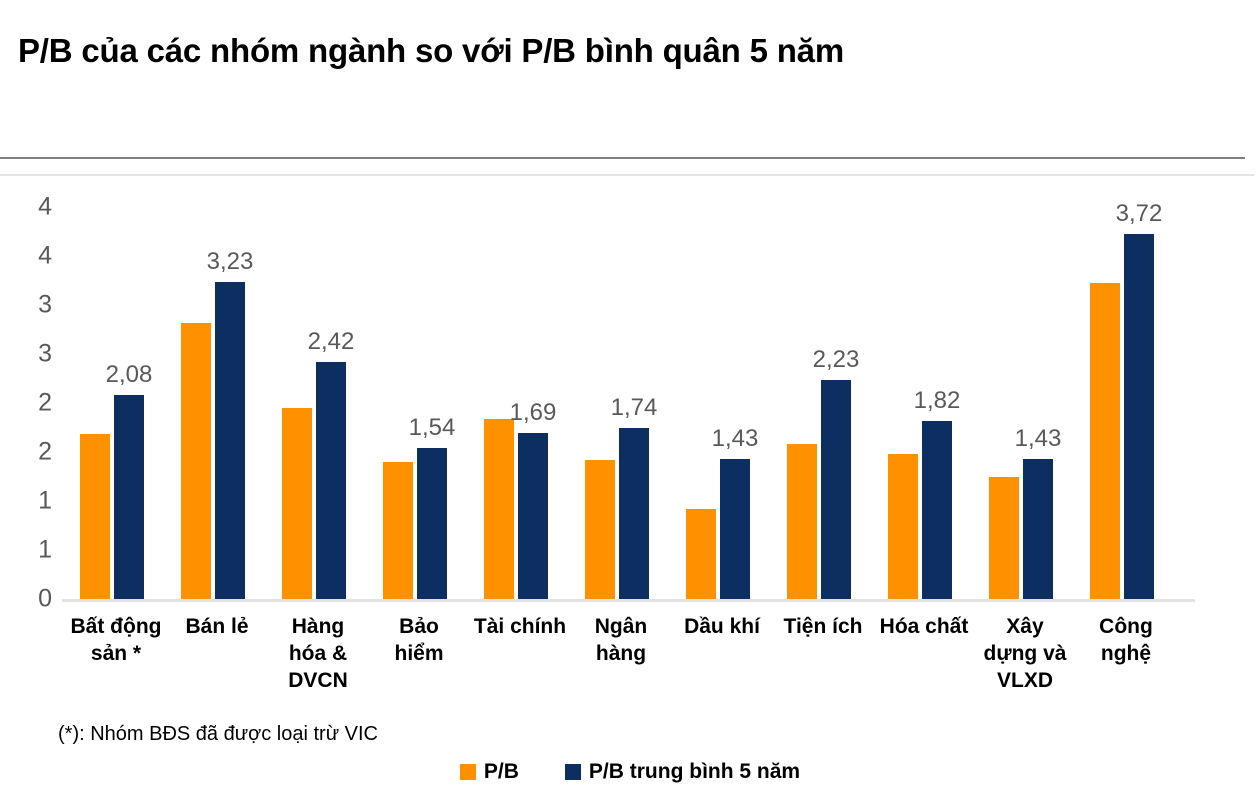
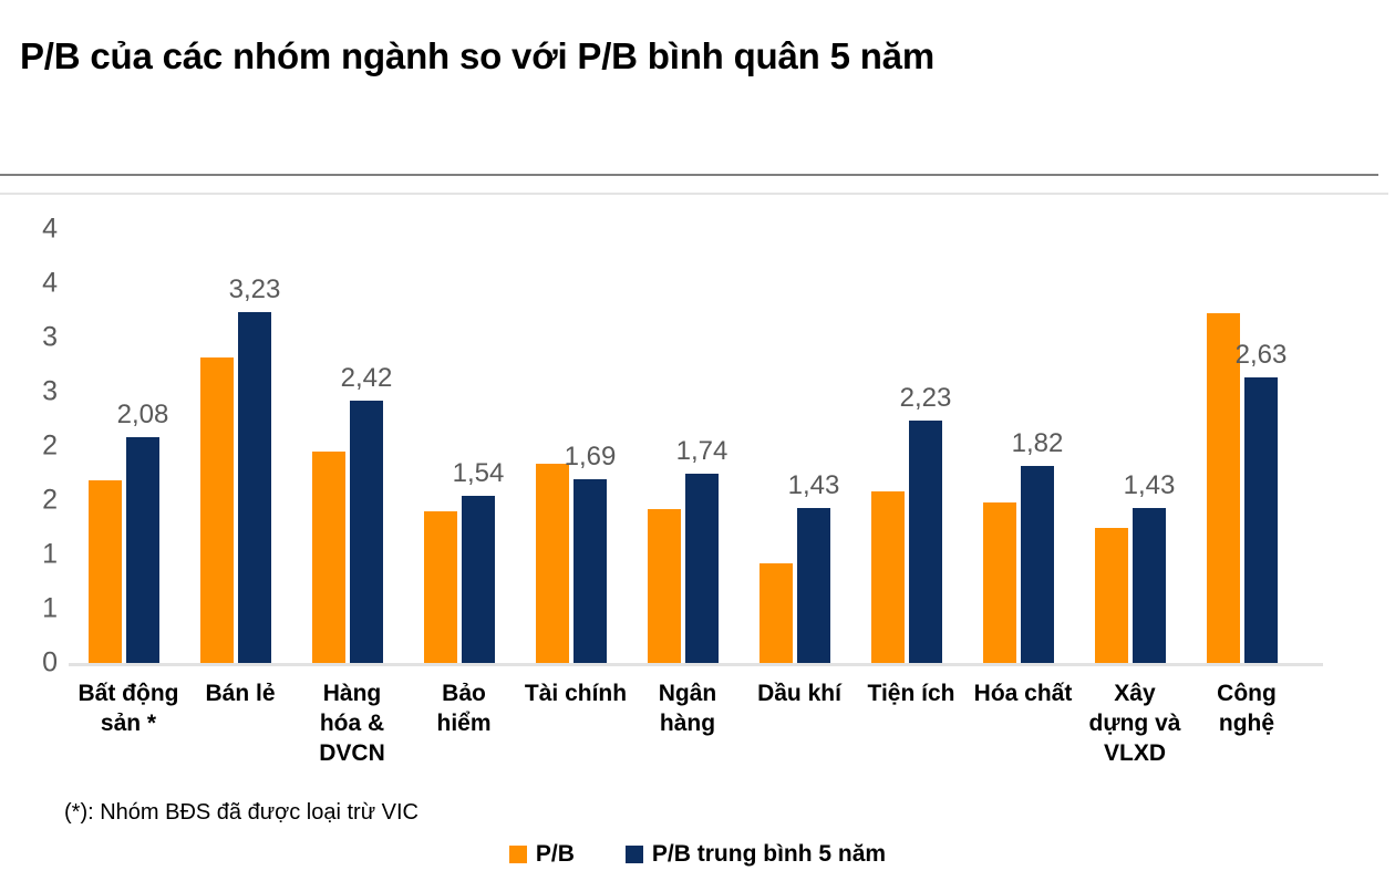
P/B trung bình 5 năm/Công nghệ: 3,72 -> 2,63
